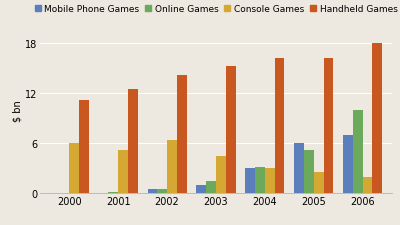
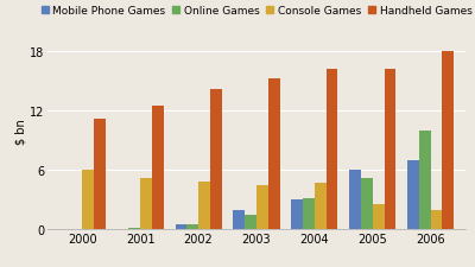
Console Games/2002: 6.4 -> 4.8
Mobile Phone Games/2003: 1.0 -> 2.0
Console Games/2004: 3.0 -> 4.7
